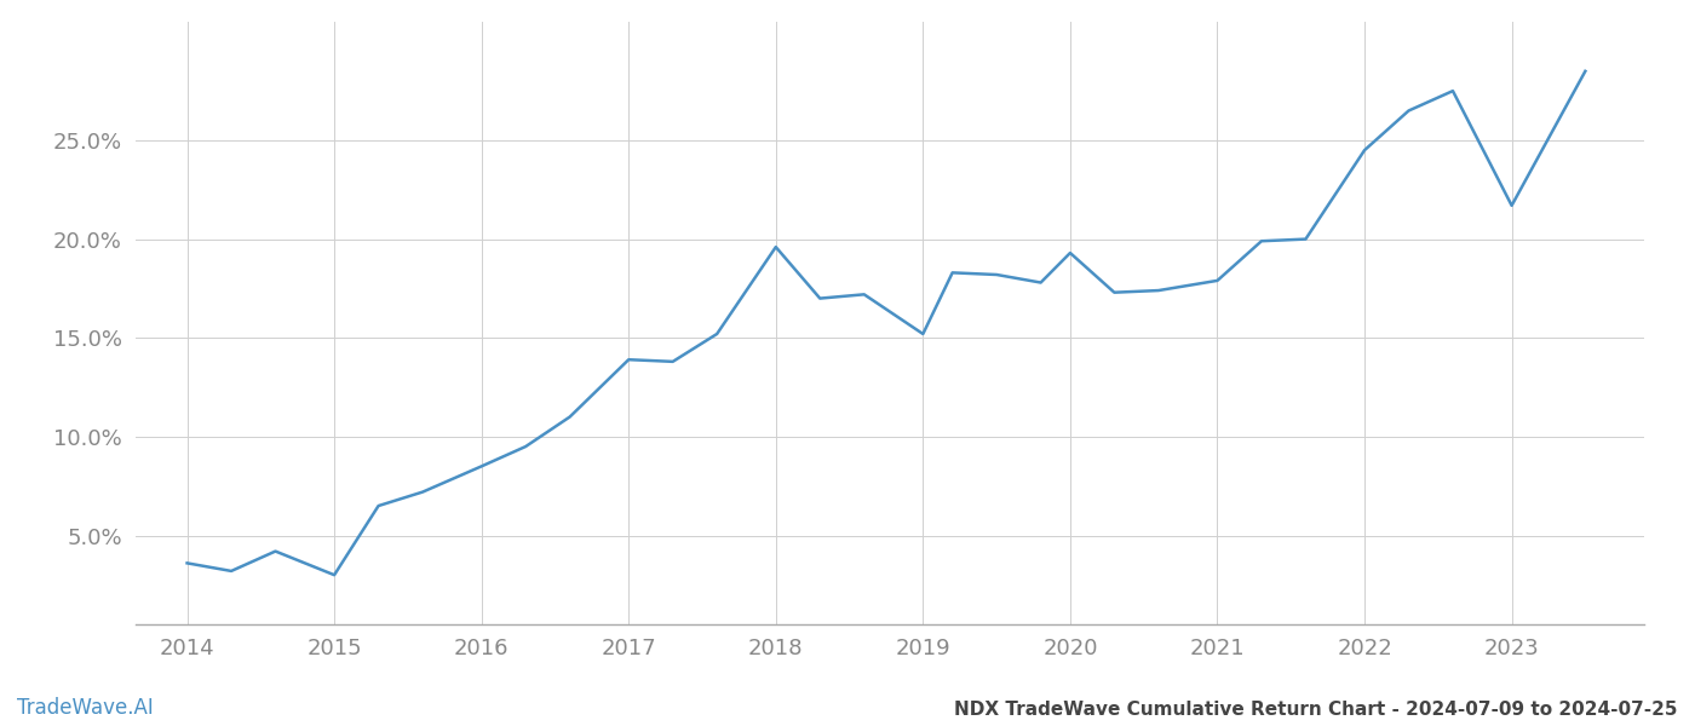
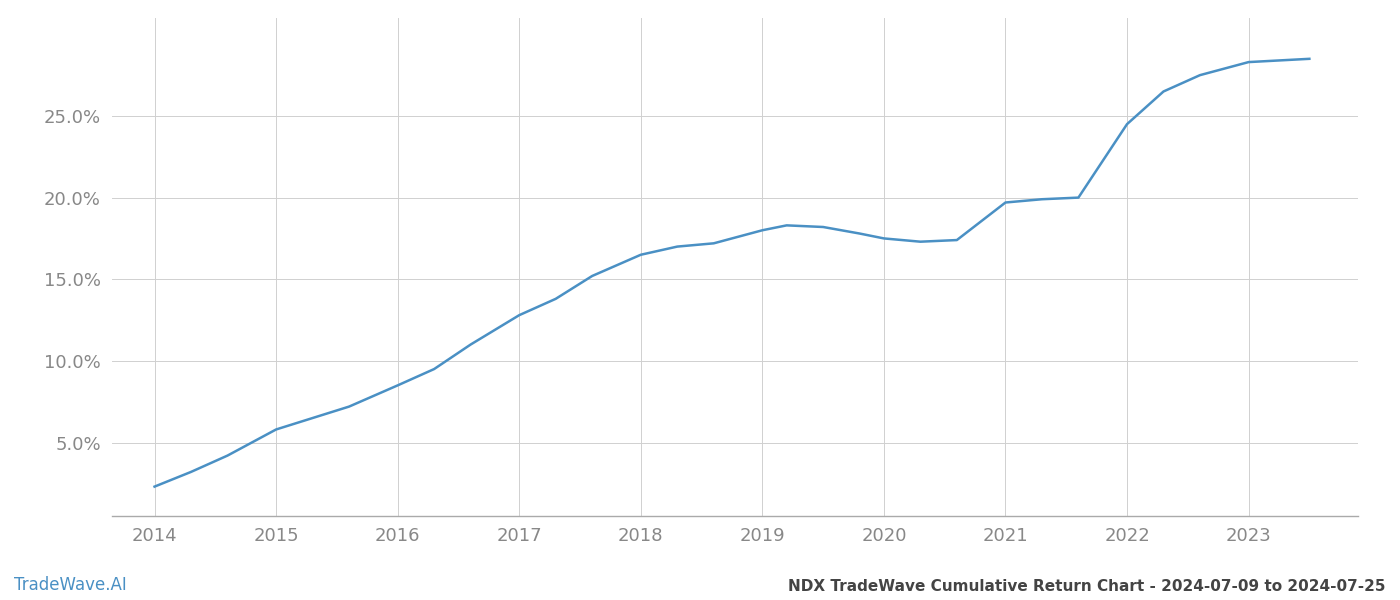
2014: 3.6% -> 2.3%
2015: 3.0% -> 5.8%
2017: 13.9% -> 12.8%
2018: 19.6% -> 16.5%
2019: 15.2% -> 18.0%
2020: 19.3% -> 17.5%
2021: 17.9% -> 19.7%
2023: 21.7% -> 28.3%
